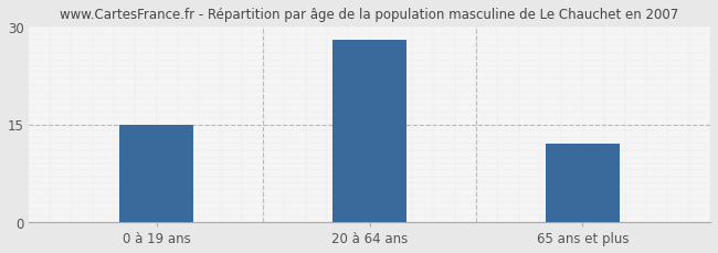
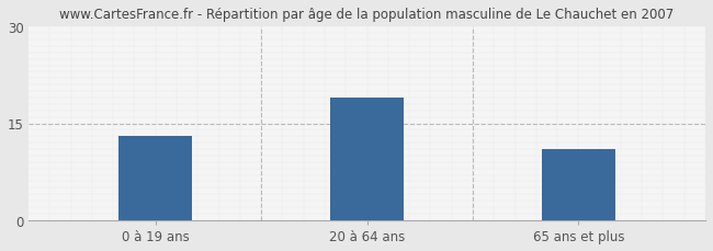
0 à 19 ans: 15 -> 13
20 à 64 ans: 28 -> 19
65 ans et plus: 12 -> 11
